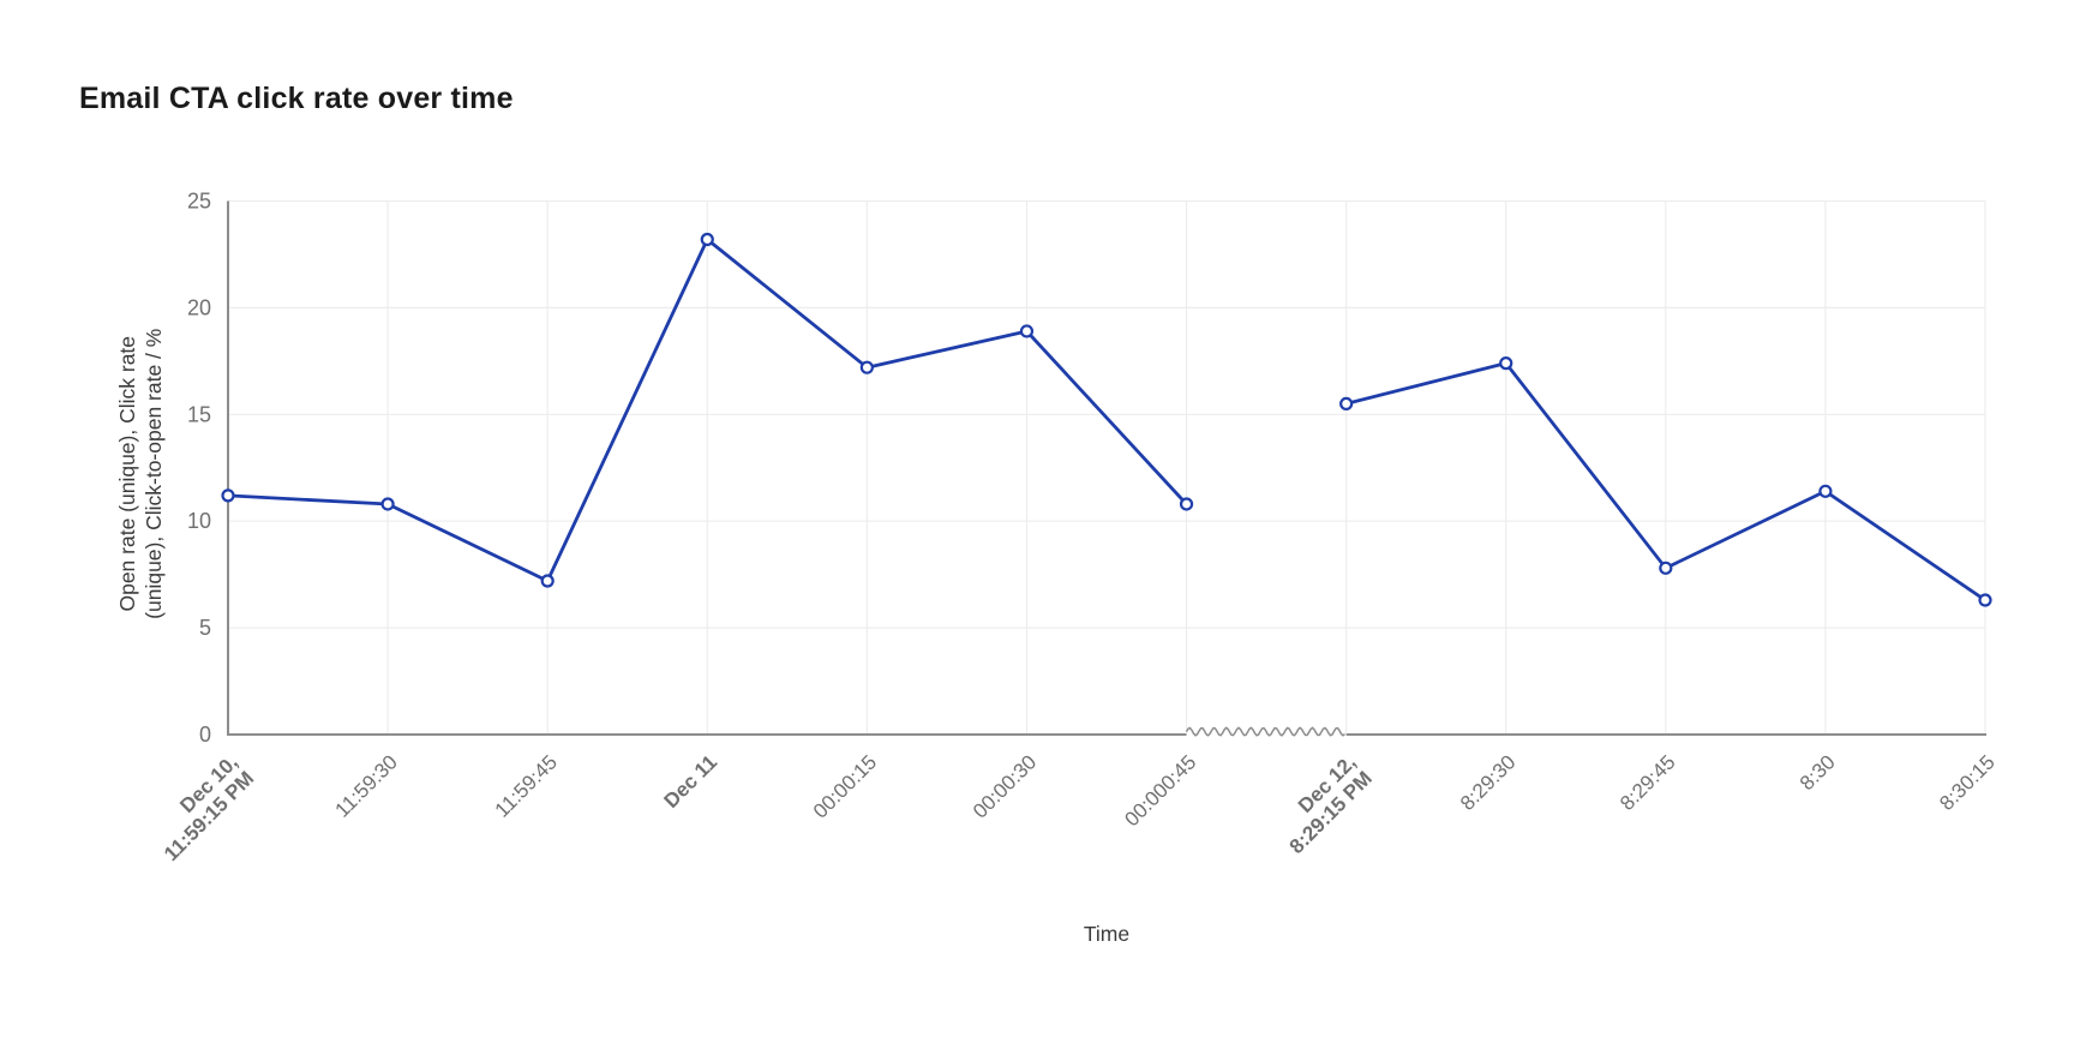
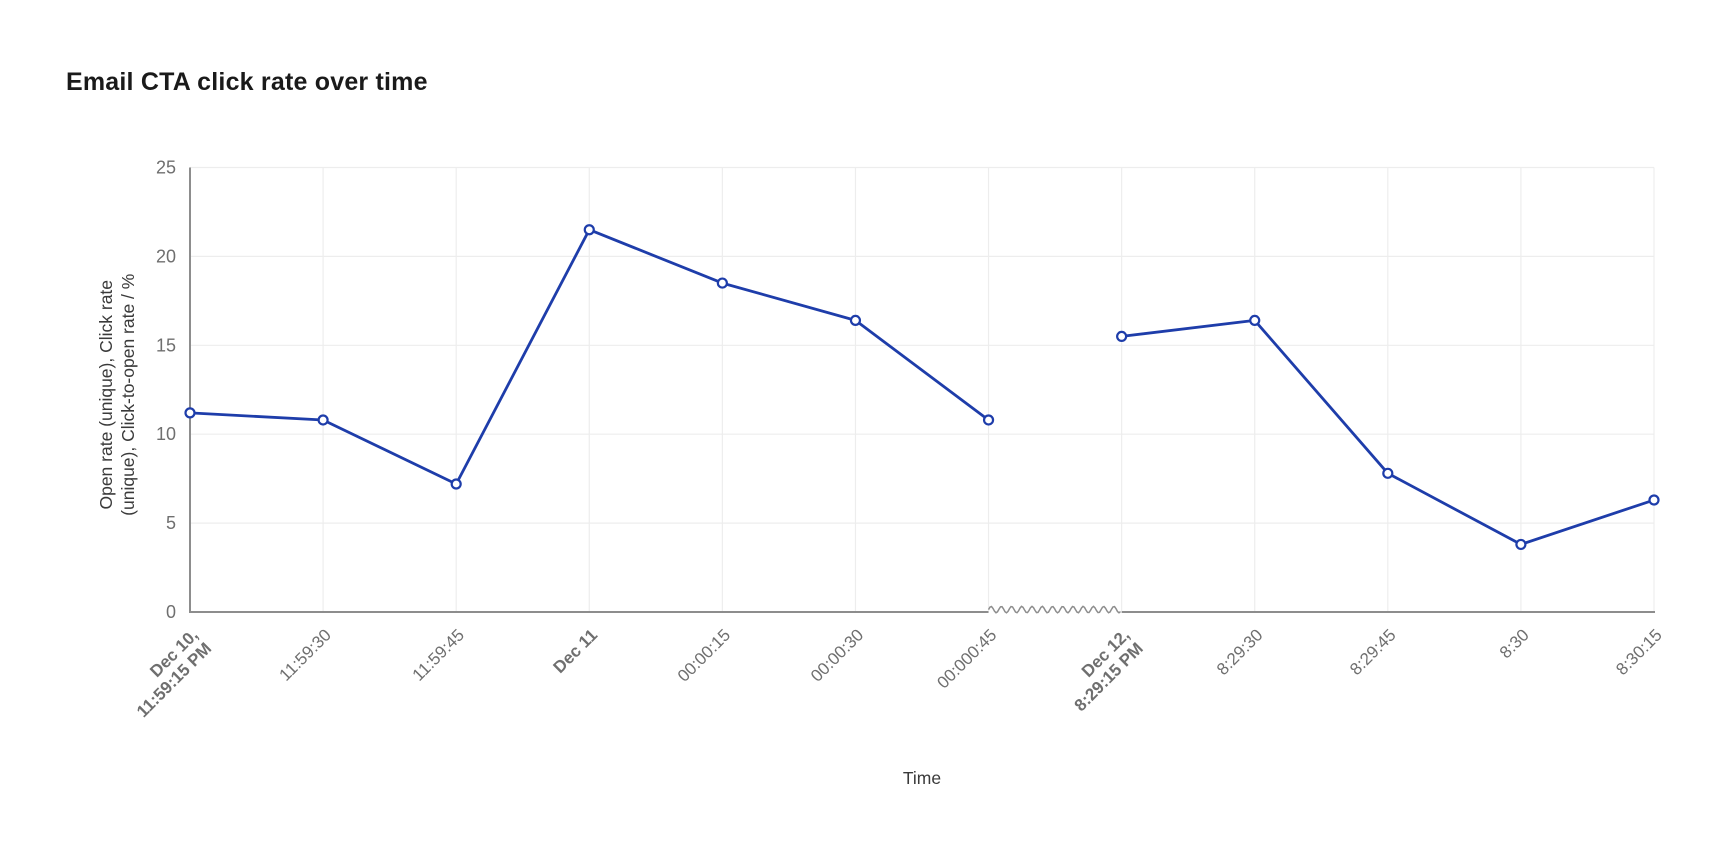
Dec 11: 23.2 -> 21.5
00:00:15: 17.2 -> 18.5
00:00:30: 18.9 -> 16.4
8:29:30: 17.4 -> 16.4
8:30: 11.4 -> 3.8
